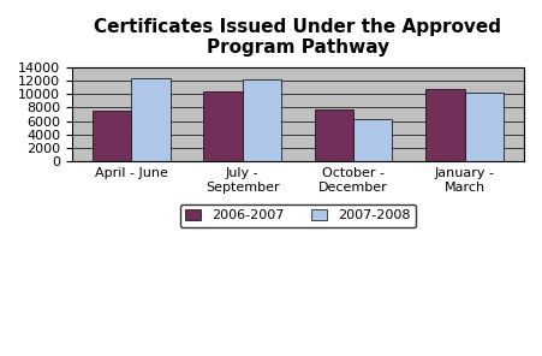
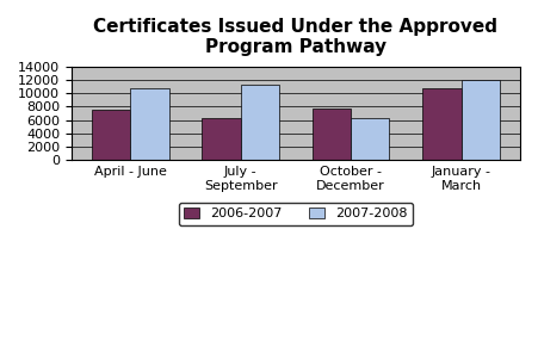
2007-2008/April - June: 12300 -> 10800
2006-2007/July - September: 10400 -> 6200
2007-2008/July - September: 12200 -> 11200
2007-2008/January - March: 10200 -> 12000
